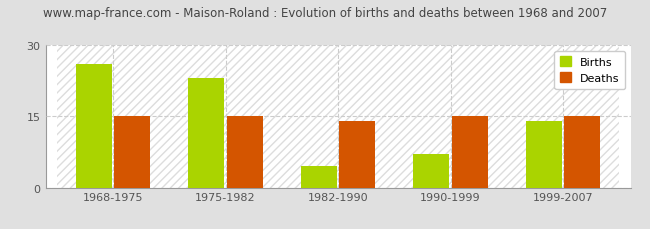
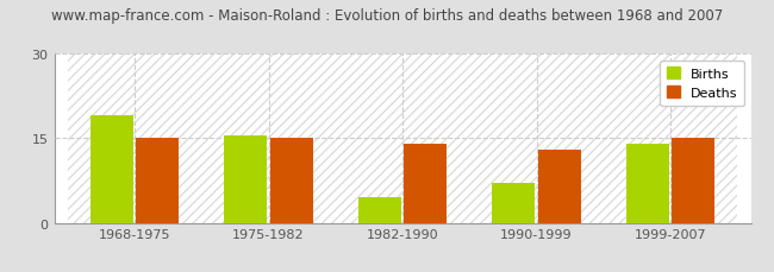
Births/1968-1975: 26.0 -> 19.0
Births/1975-1982: 23.0 -> 15.5
Deaths/1990-1999: 15 -> 13
